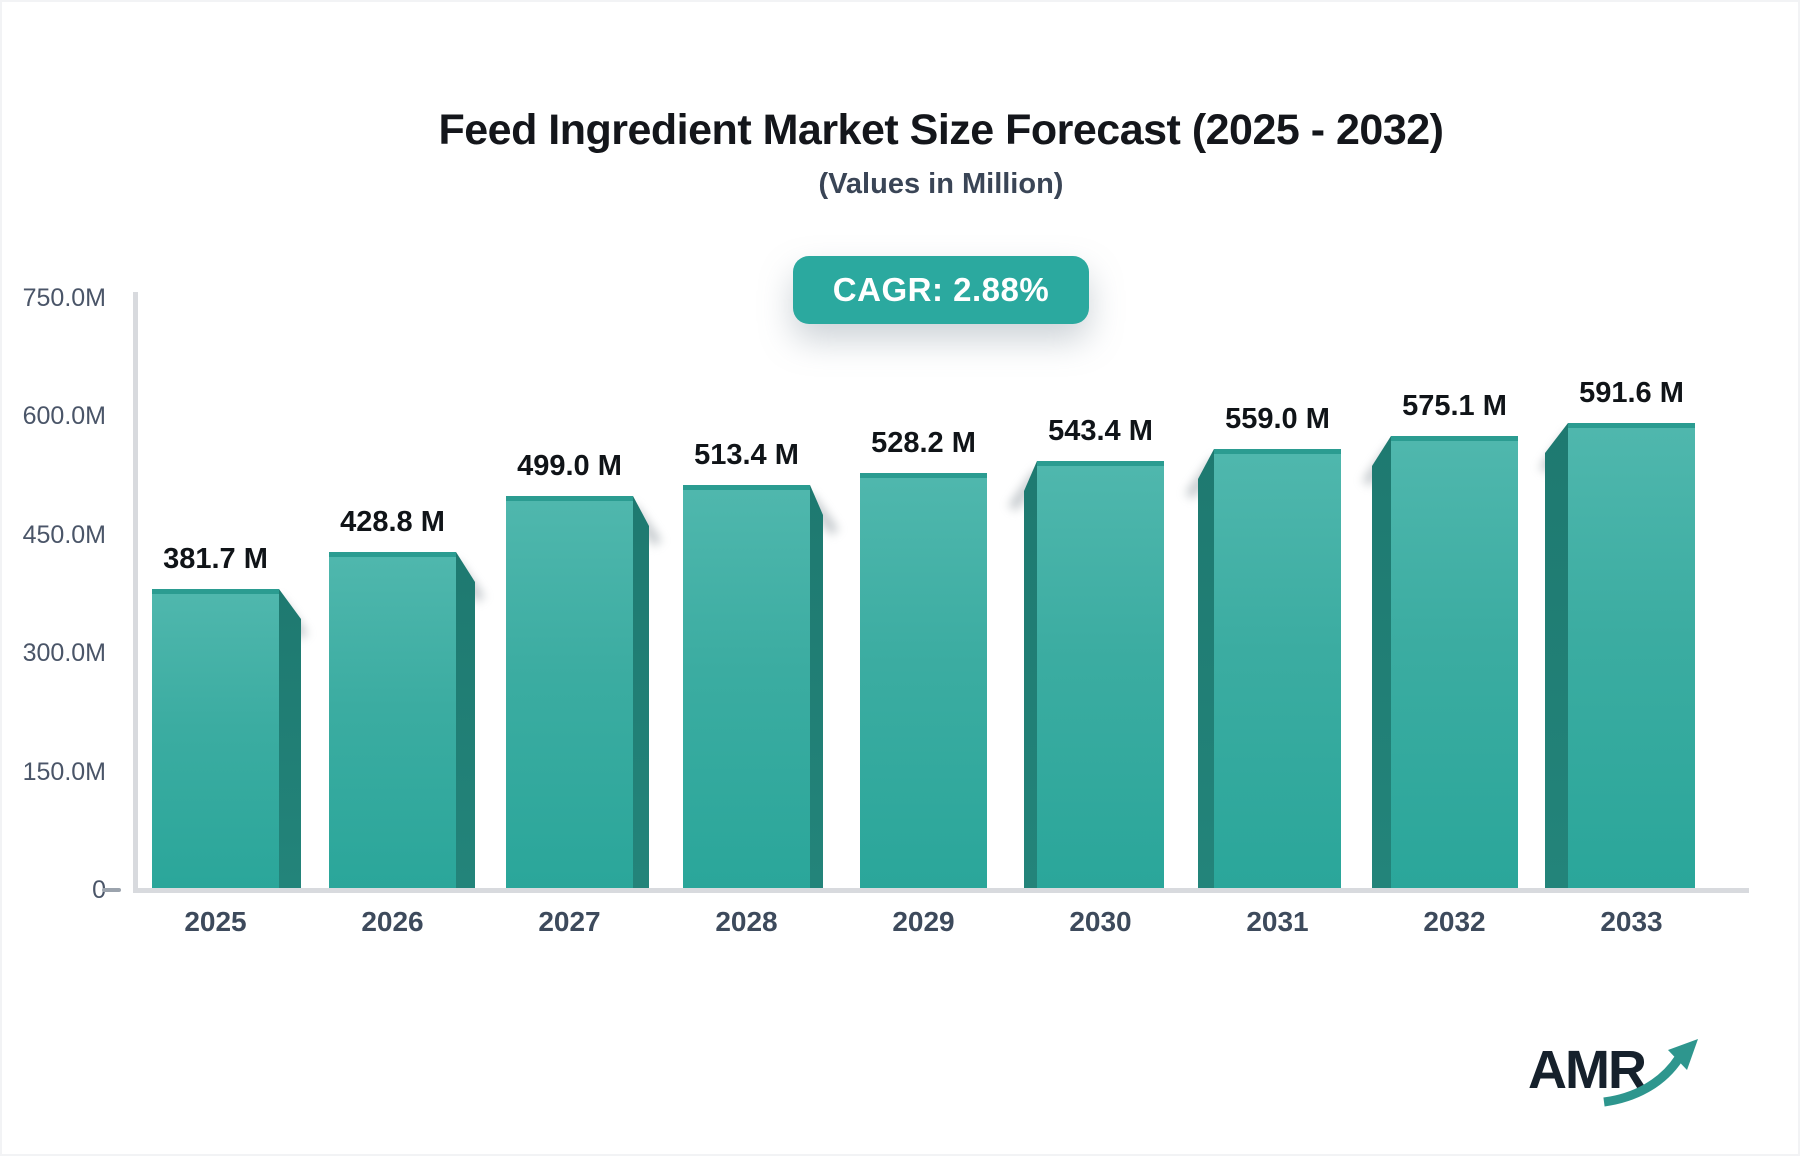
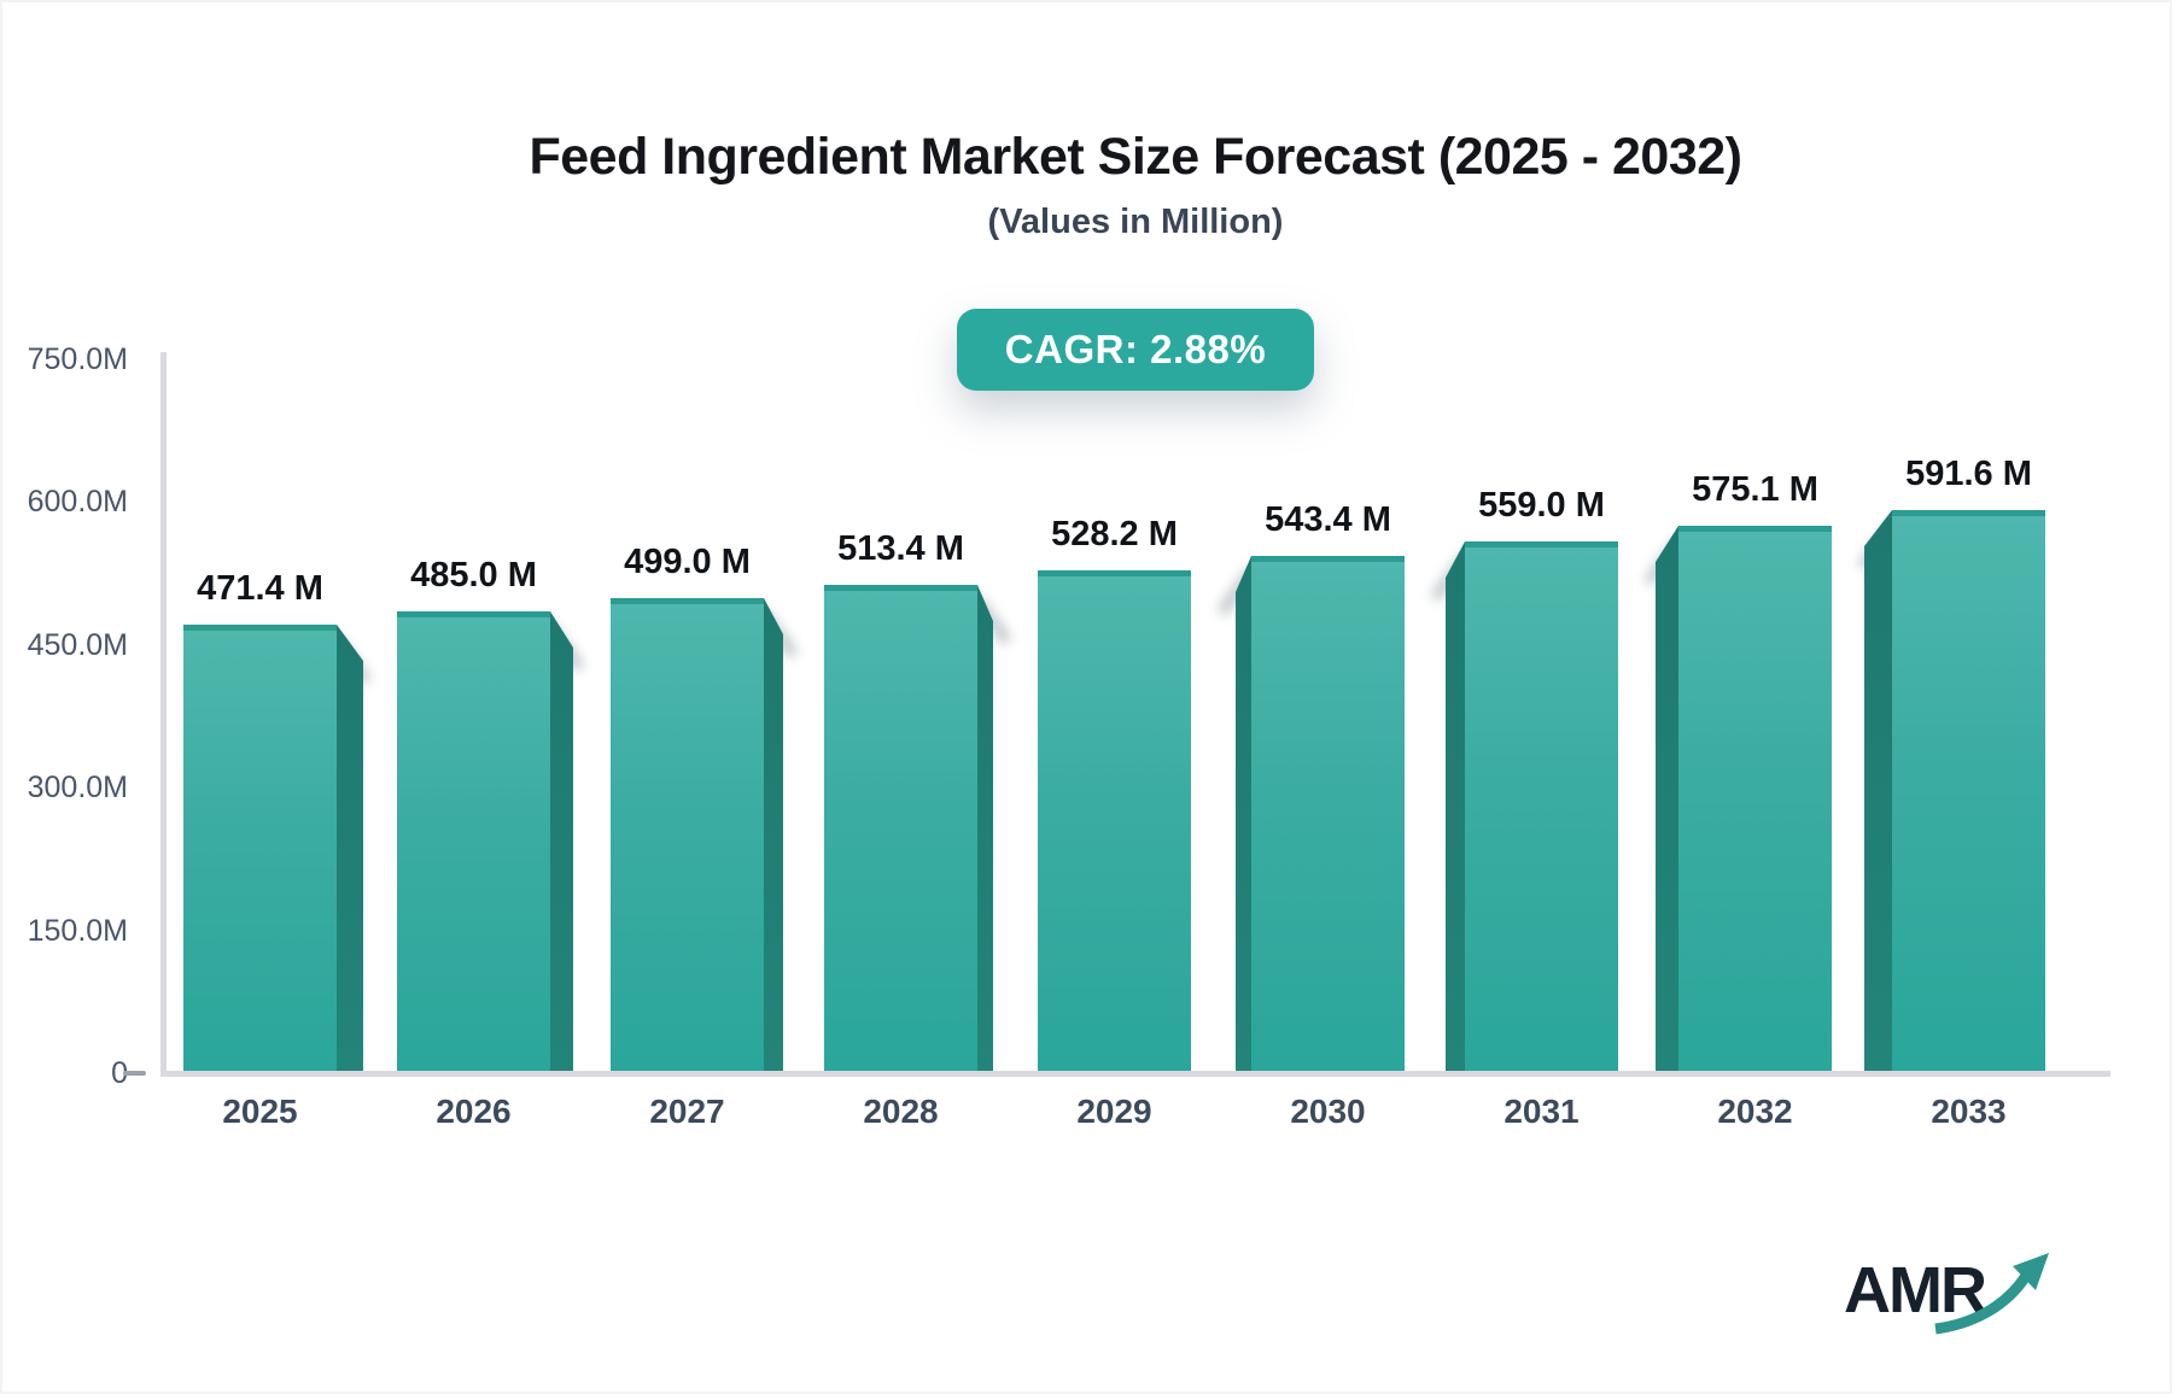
2025: 381.7 -> 471.4
2026: 428.8 -> 485.0
